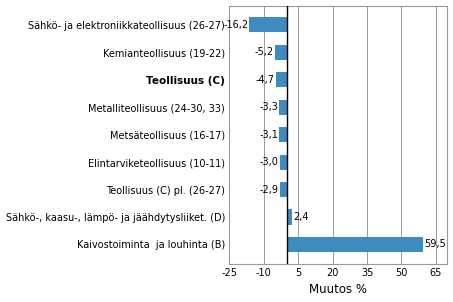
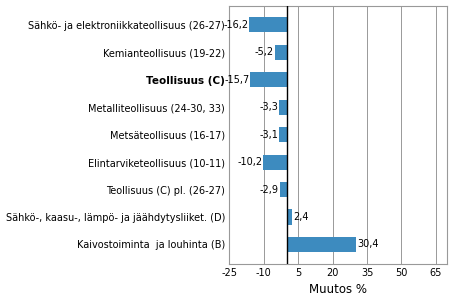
Teollisuus (C): -4,7 -> -15,7
Elintarviketeollisuus (10-11): -3,0 -> -10,2
Kaivostoiminta ja louhinta (B): 59,5 -> 30,4
